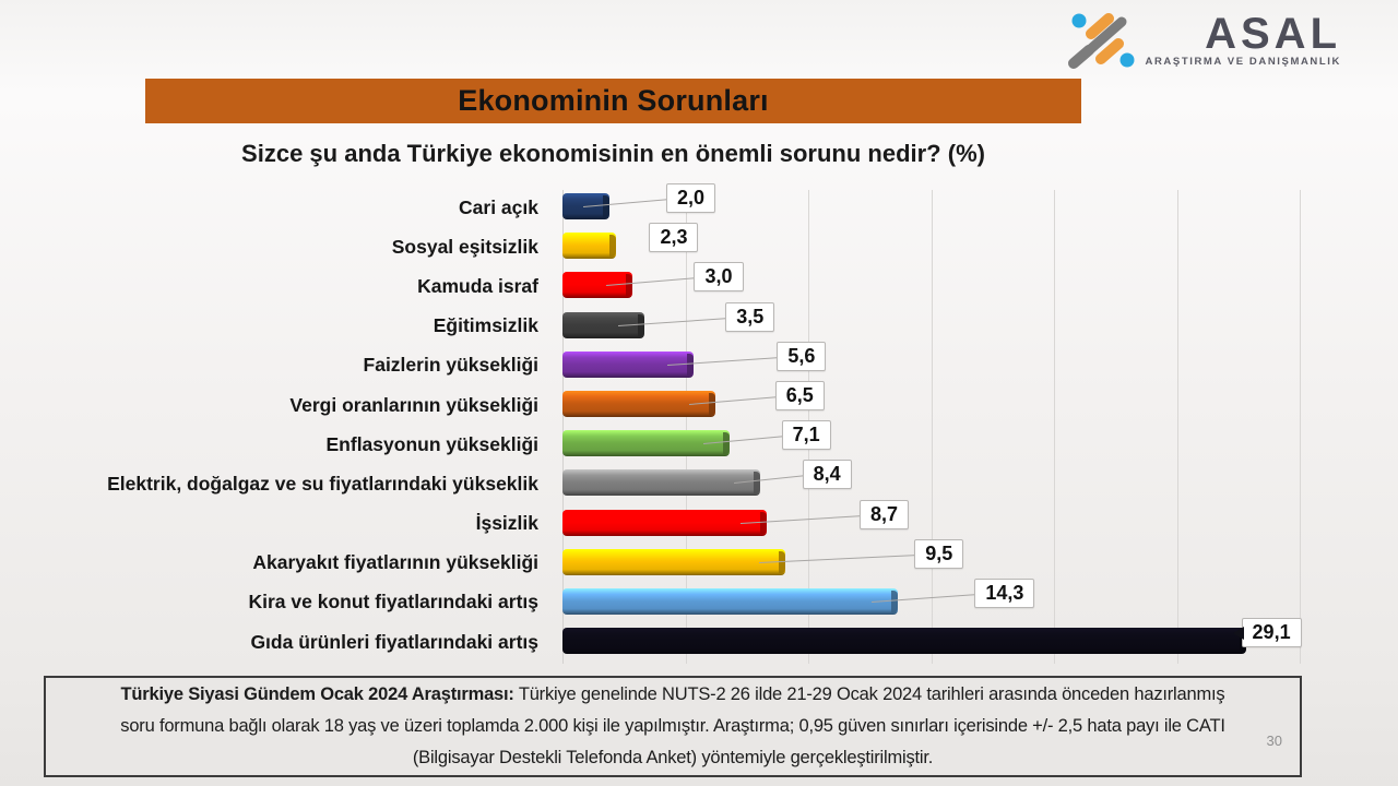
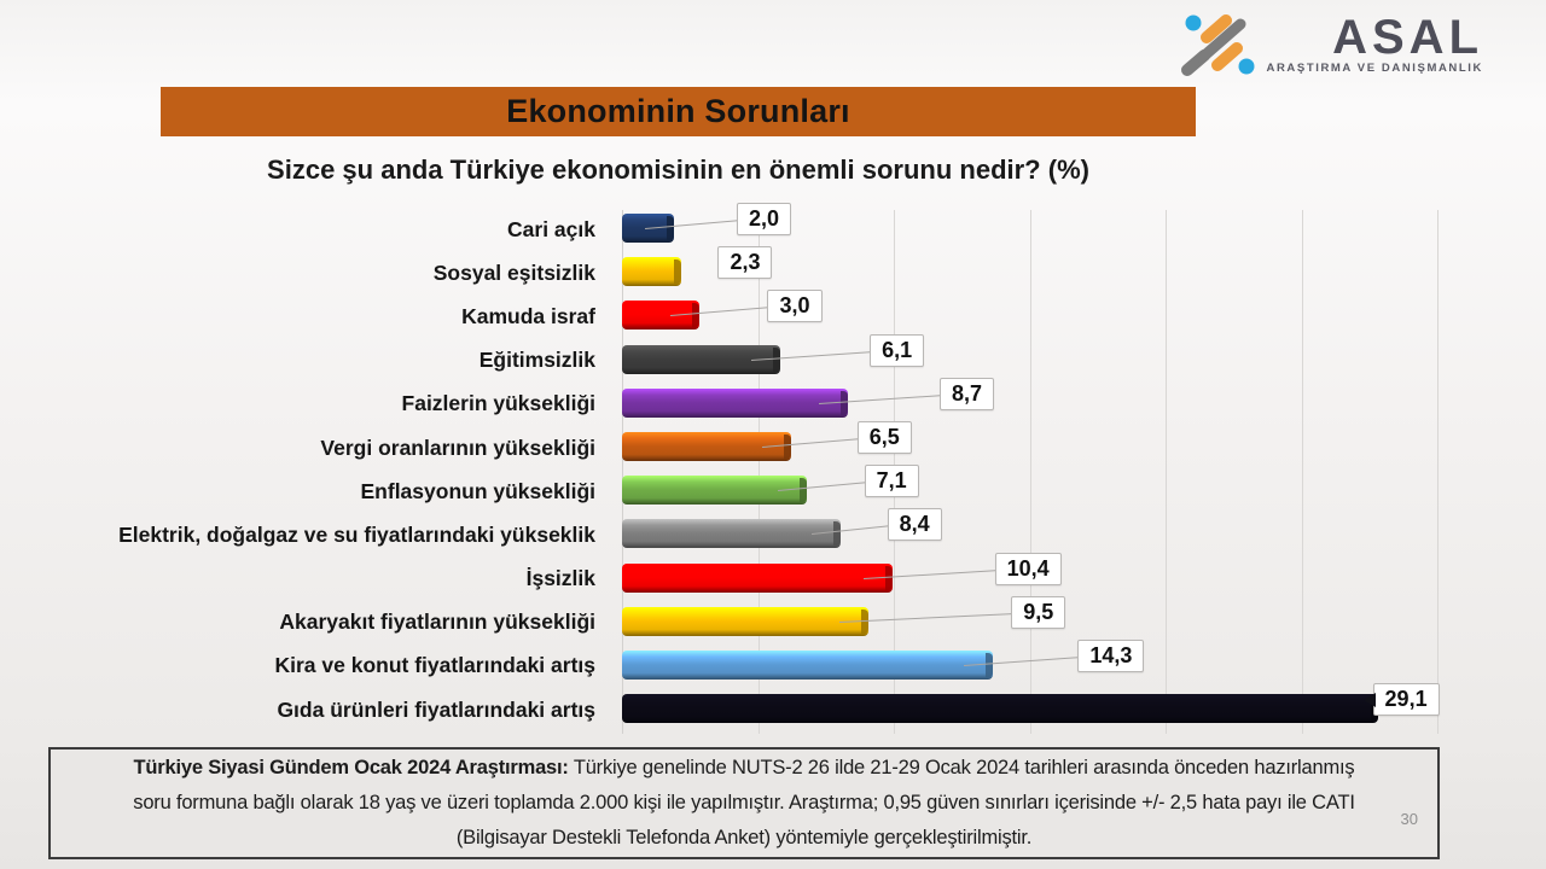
Eğitimsizlik: 3,5 -> 6,1
Faizlerin yüksekliği: 5,6 -> 8,7
İşsizlik: 8,7 -> 10,4
